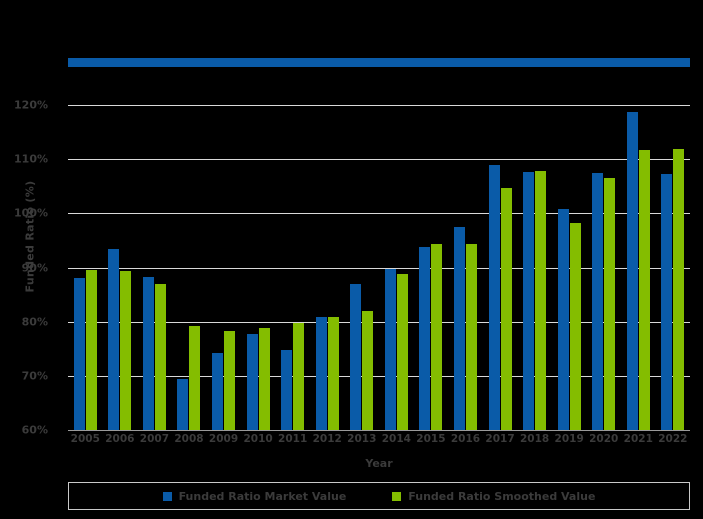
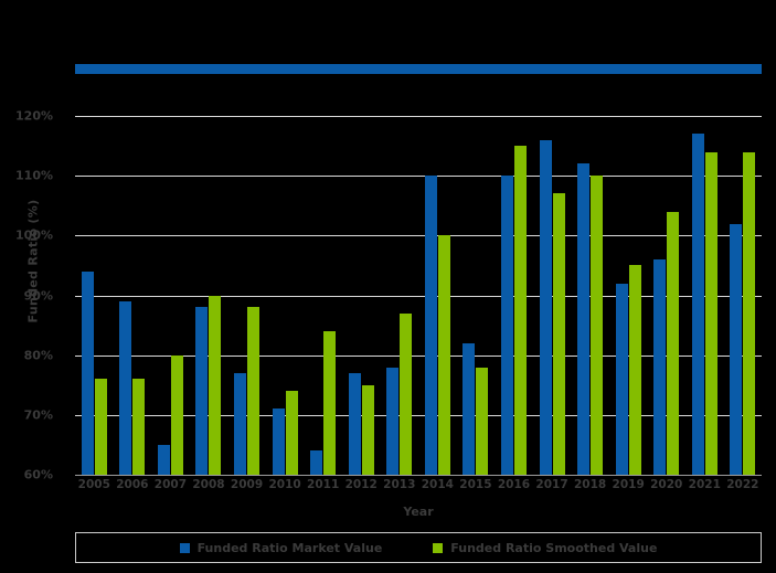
Funded Ratio Market Value/2005: 88% -> 94%
Funded Ratio Smoothed Value/2005: 90% -> 76%
Funded Ratio Market Value/2006: 93% -> 89%
Funded Ratio Smoothed Value/2006: 89% -> 76%
Funded Ratio Market Value/2007: 88% -> 65%
Funded Ratio Smoothed Value/2007: 87% -> 80%
Funded Ratio Market Value/2008: 70% -> 88%
Funded Ratio Smoothed Value/2008: 79% -> 90%
Funded Ratio Market Value/2009: 74% -> 77%
Funded Ratio Smoothed Value/2009: 78% -> 88%
Funded Ratio Market Value/2010: 78% -> 71%
Funded Ratio Smoothed Value/2010: 79% -> 74%
Funded Ratio Market Value/2011: 75% -> 64%
Funded Ratio Smoothed Value/2011: 80% -> 84%
Funded Ratio Market Value/2012: 81% -> 77%
Funded Ratio Smoothed Value/2012: 81% -> 75%
Funded Ratio Market Value/2013: 87% -> 78%
Funded Ratio Smoothed Value/2013: 82% -> 87%
Funded Ratio Market Value/2014: 90% -> 110%
Funded Ratio Smoothed Value/2014: 89% -> 100%
Funded Ratio Market Value/2015: 94% -> 82%
Funded Ratio Smoothed Value/2015: 94% -> 78%
Funded Ratio Market Value/2016: 97% -> 110%
Funded Ratio Smoothed Value/2016: 94% -> 115%
Funded Ratio Market Value/2017: 109% -> 116%
Funded Ratio Smoothed Value/2017: 105% -> 107%
Funded Ratio Market Value/2018: 108% -> 112%
Funded Ratio Smoothed Value/2018: 108% -> 110%
Funded Ratio Market Value/2019: 101% -> 92%
Funded Ratio Smoothed Value/2019: 98% -> 95%
Funded Ratio Market Value/2020: 108% -> 96%
Funded Ratio Smoothed Value/2020: 106% -> 104%
Funded Ratio Market Value/2021: 119% -> 117%
Funded Ratio Smoothed Value/2021: 112% -> 114%
Funded Ratio Market Value/2022: 107% -> 102%
Funded Ratio Smoothed Value/2022: 112% -> 114%
